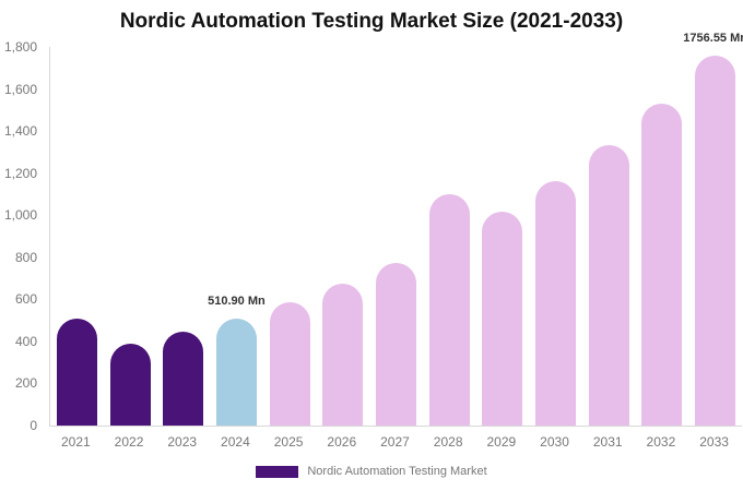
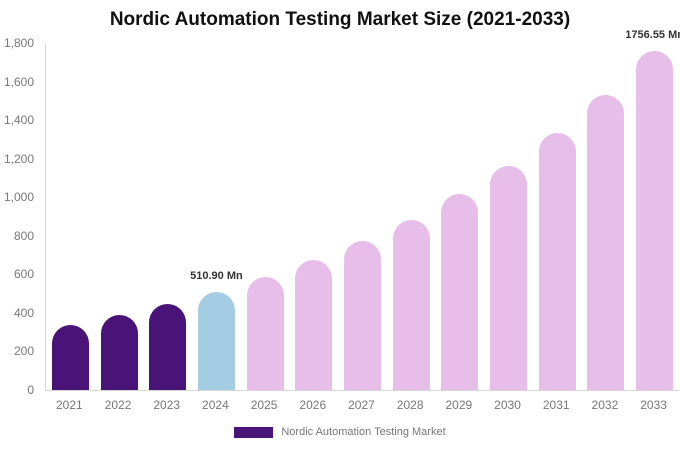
2021: 510 -> 340
2028: 1100 -> 880
